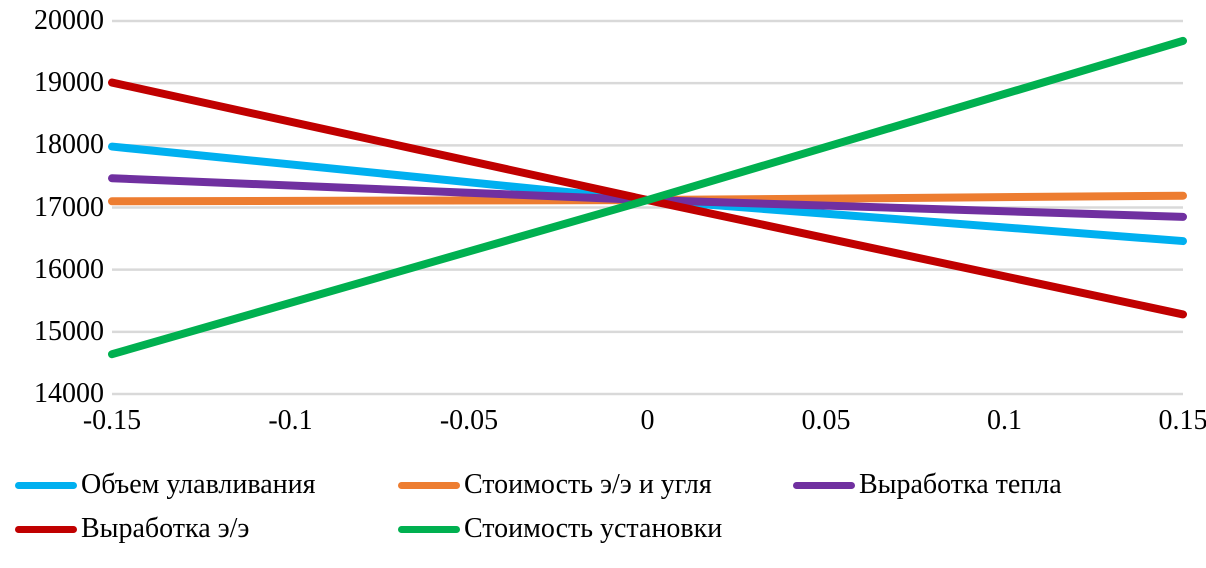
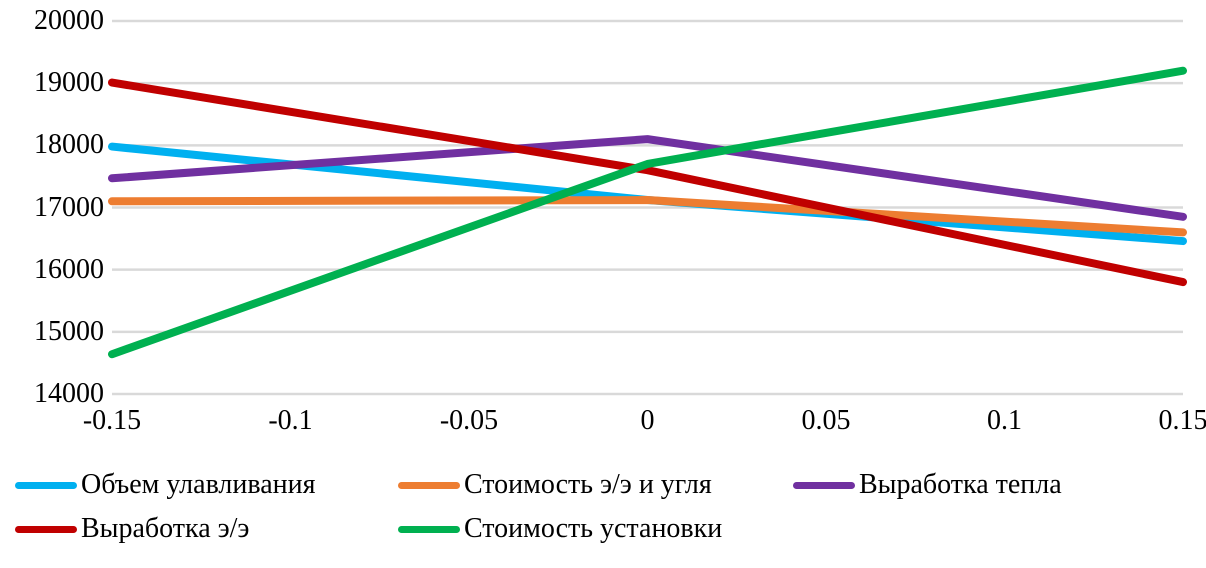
Выработка тепла/0: 17100 -> 18100
Выработка э/э/0: 17100 -> 17600
Стоимость установки/0: 17100 -> 17700
Стоимость э/э и угля/0.15: 17200 -> 16600
Выработка э/э/0.15: 15300 -> 15800
Стоимость установки/0.15: 19700 -> 19200
